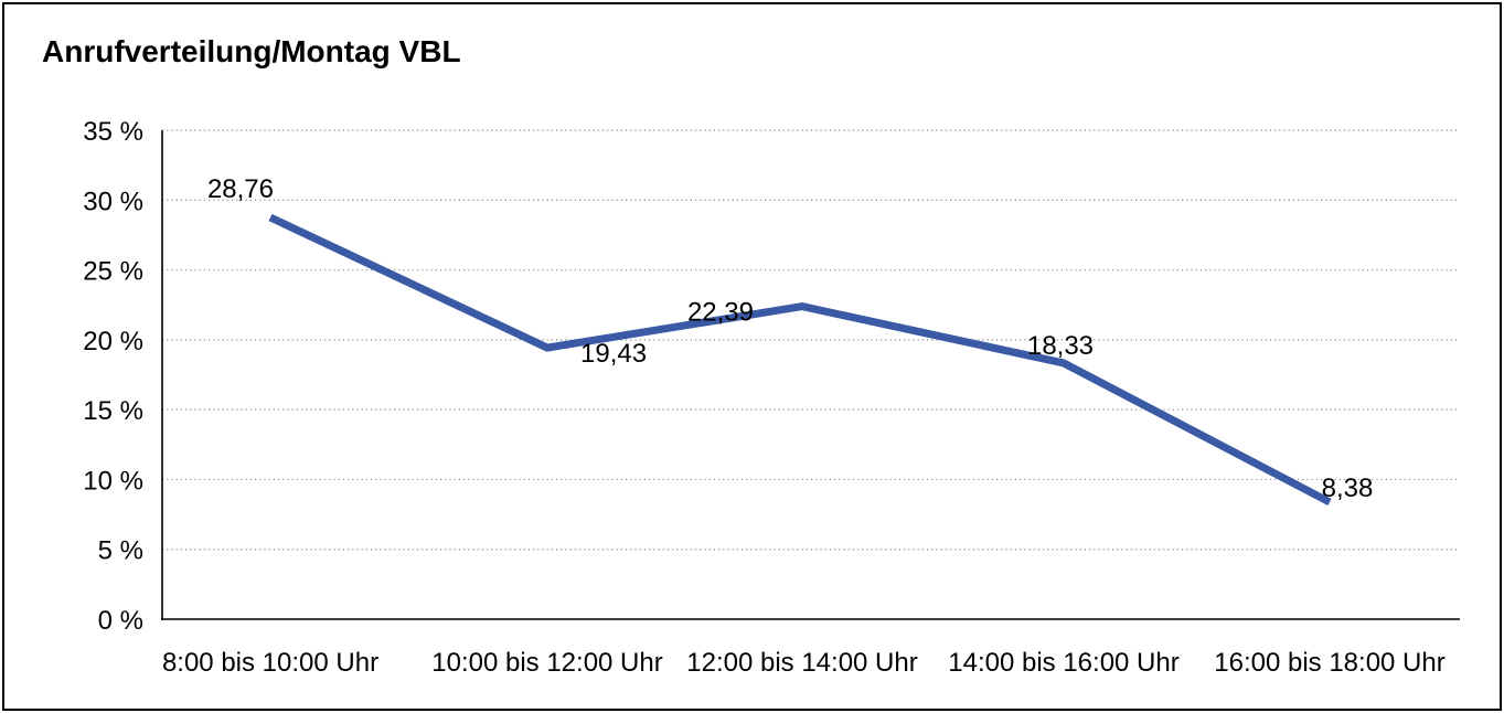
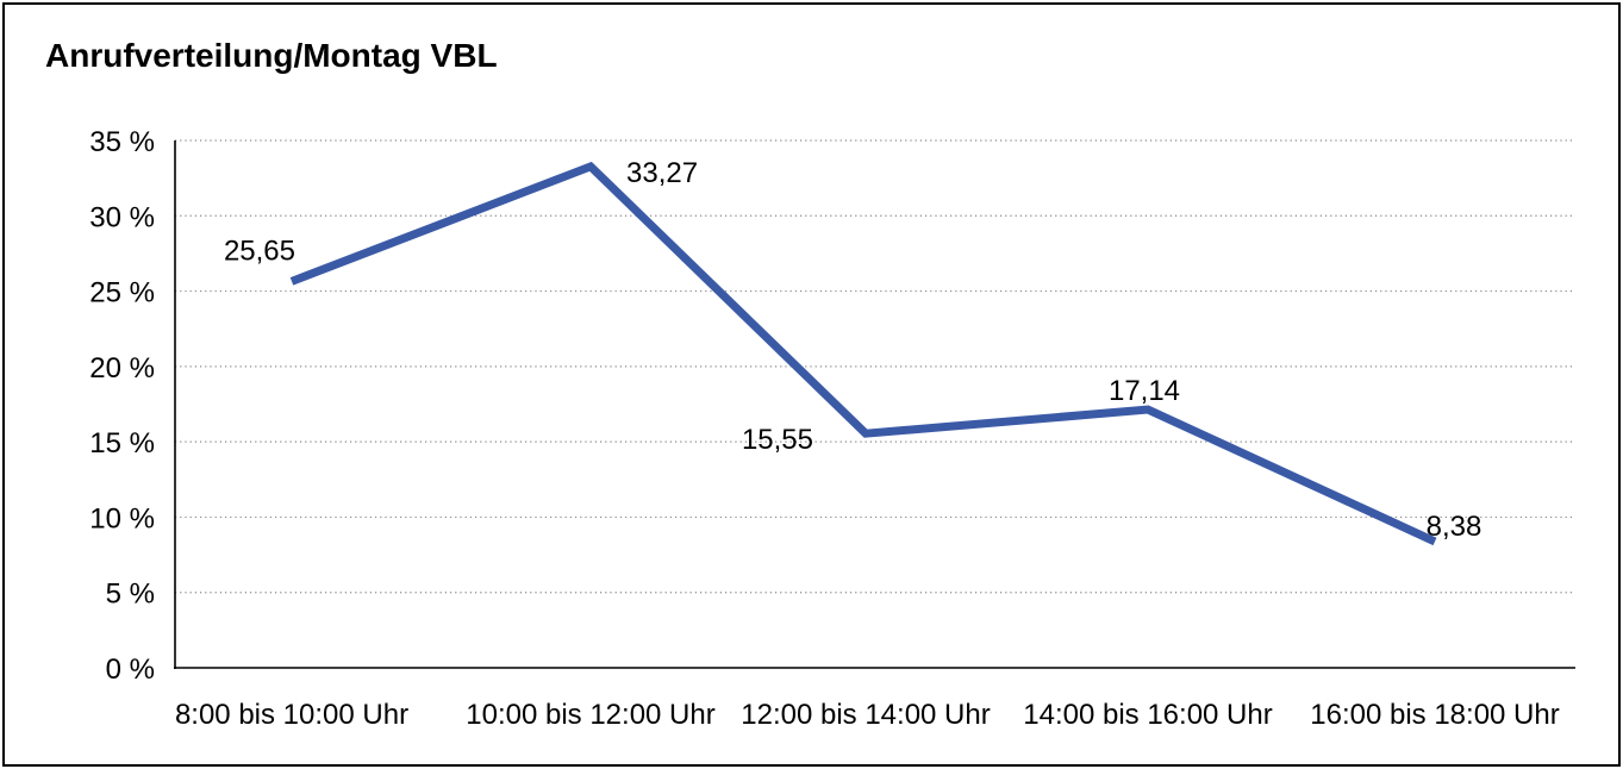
8:00 bis 10:00 Uhr: 28,76 -> 25,65
10:00 bis 12:00 Uhr: 19,43 -> 33,27
12:00 bis 14:00 Uhr: 22,39 -> 15,55
14:00 bis 16:00 Uhr: 18,33 -> 17,14
